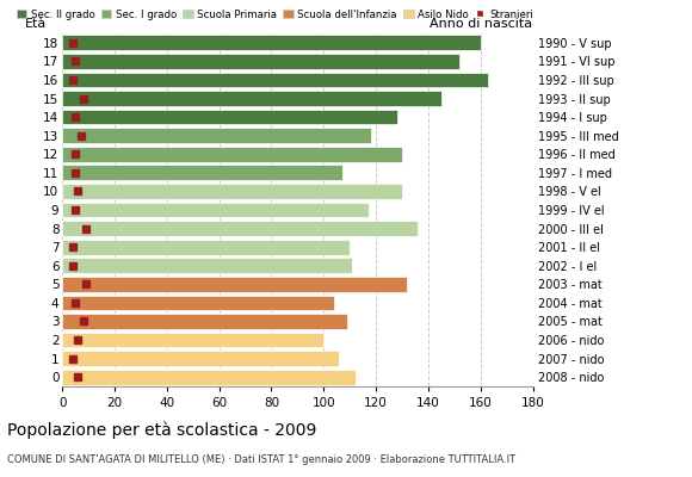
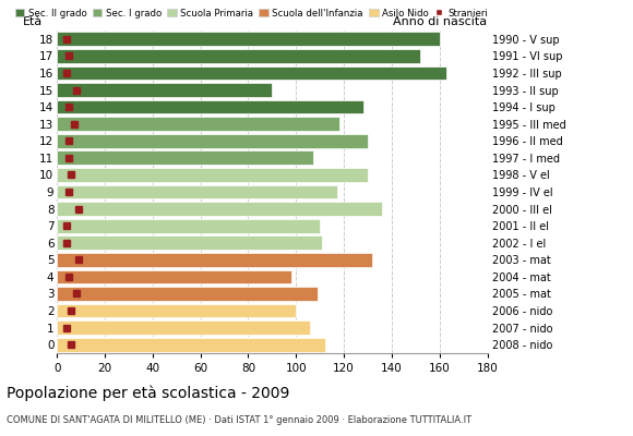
15: 145 -> 90
4: 104 -> 98
